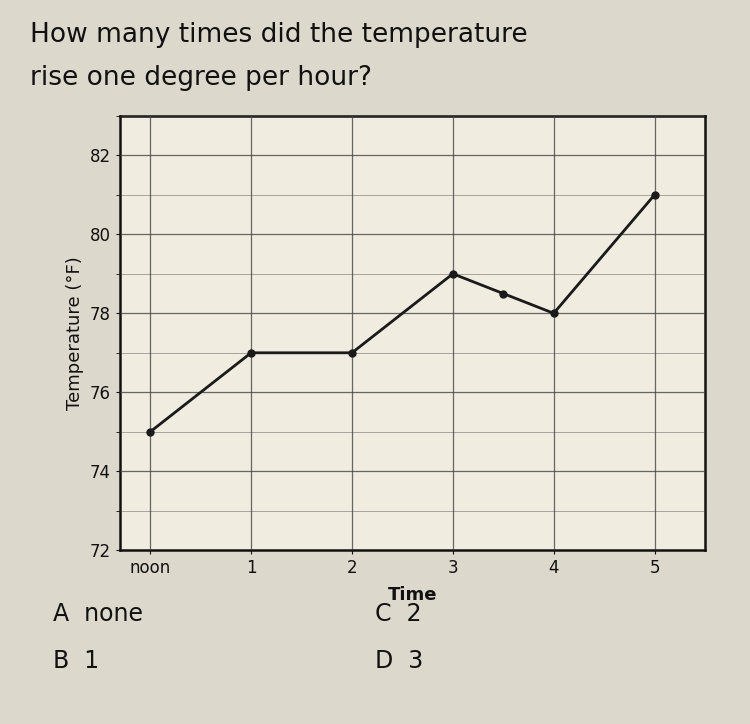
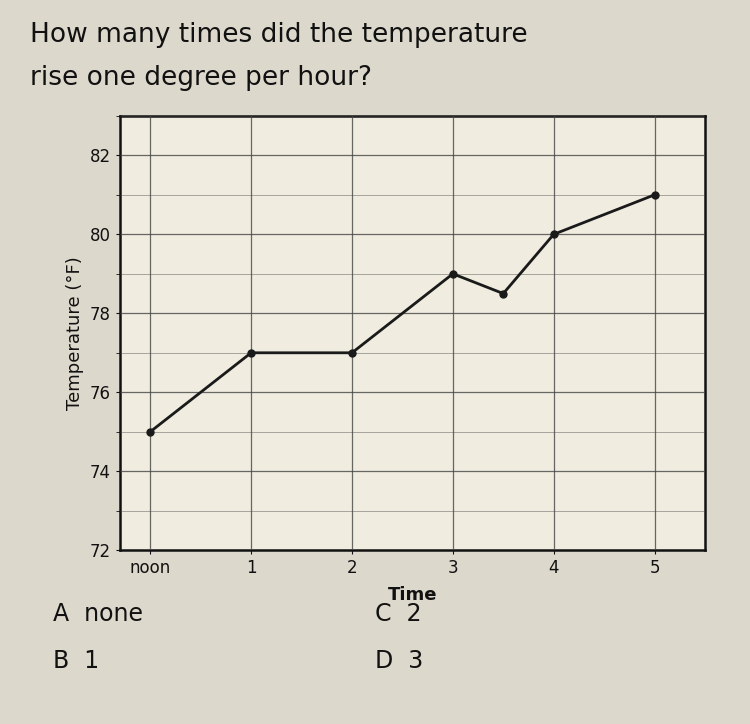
4: 78.0 -> 80.0
